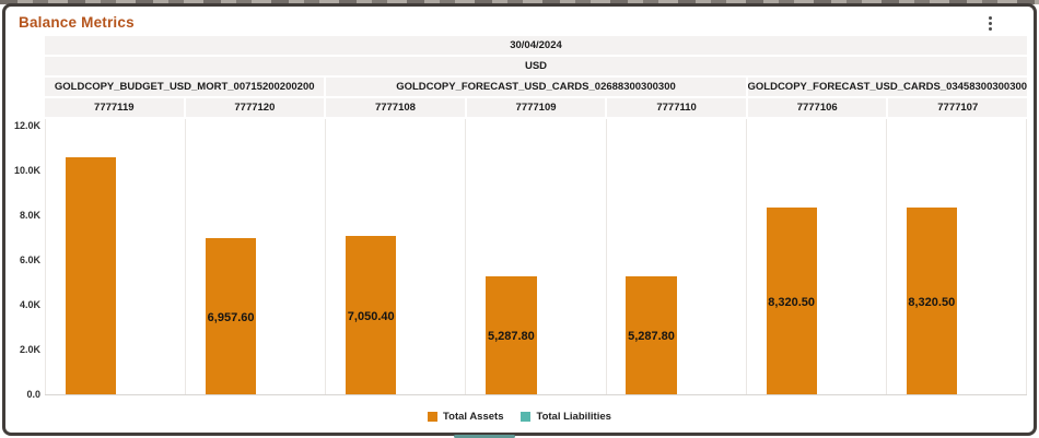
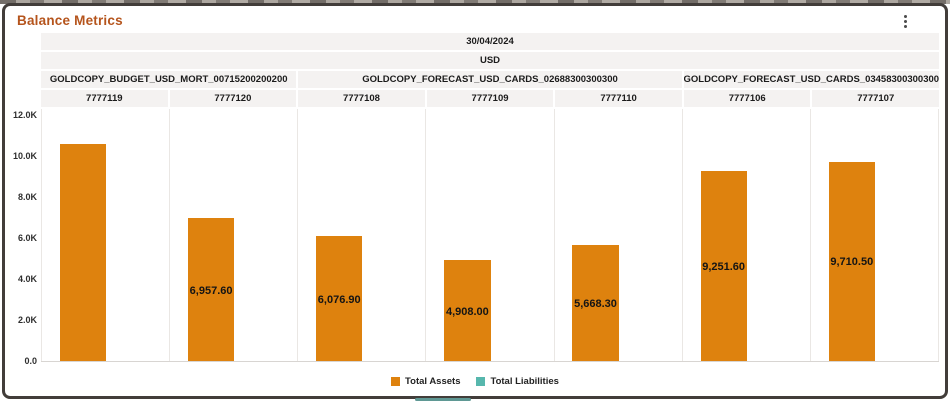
Total Assets/7777108: 7,050.40 -> 6,076.90
Total Assets/7777109: 5,287.80 -> 4,908.00
Total Assets/7777110: 5,287.80 -> 5,668.30
Total Assets/7777106: 8,320.50 -> 9,251.60
Total Assets/7777107: 8,320.50 -> 9,710.50
